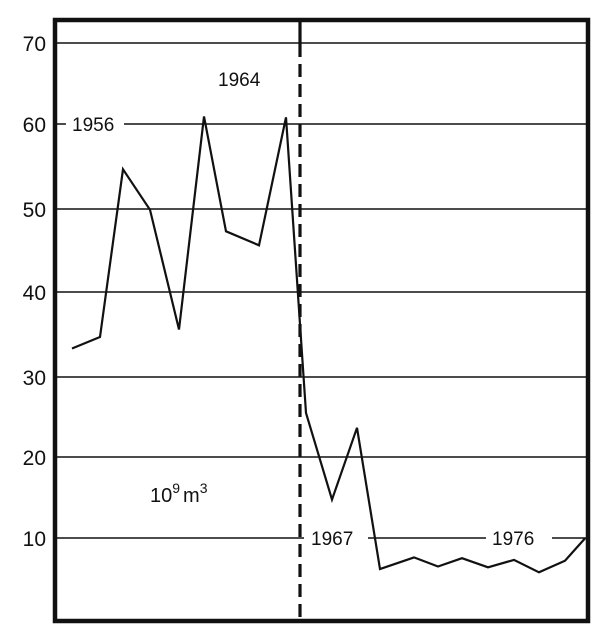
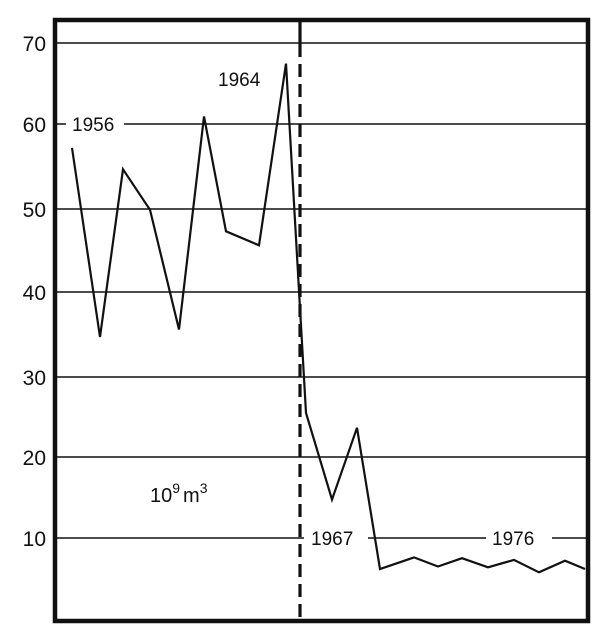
1956: 33 -> 57
1964: 61 -> 68
1976: 10 -> 6
